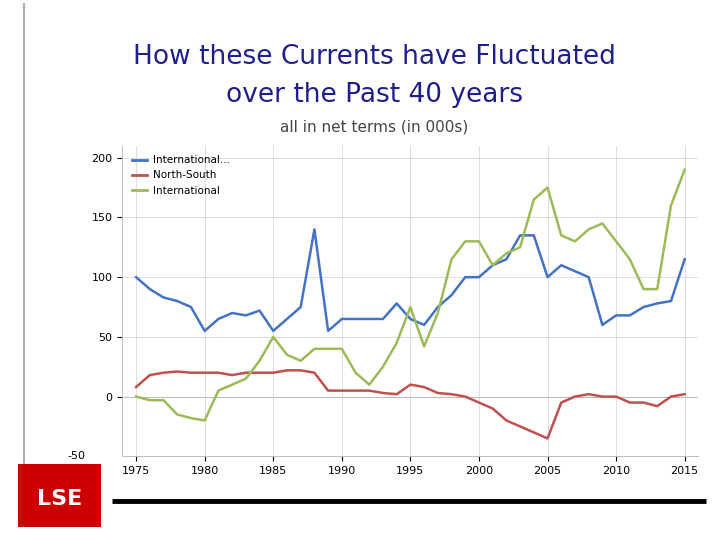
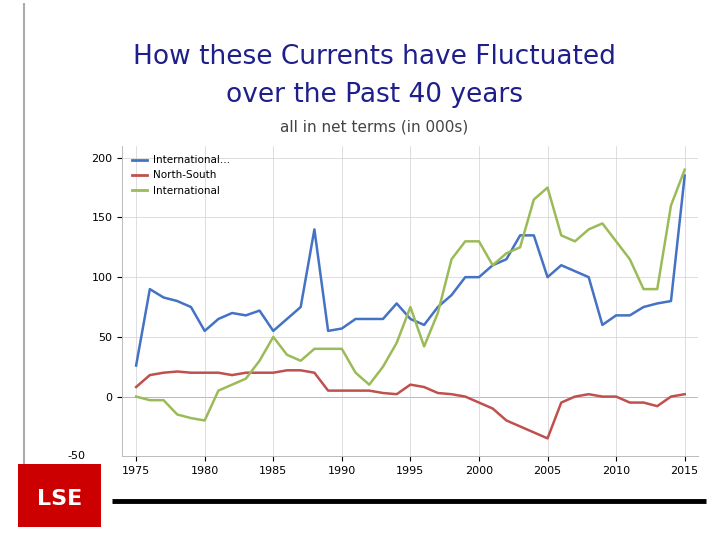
International.../1975: 100 -> 26
International.../1990: 65 -> 57
International.../2015: 115 -> 185
